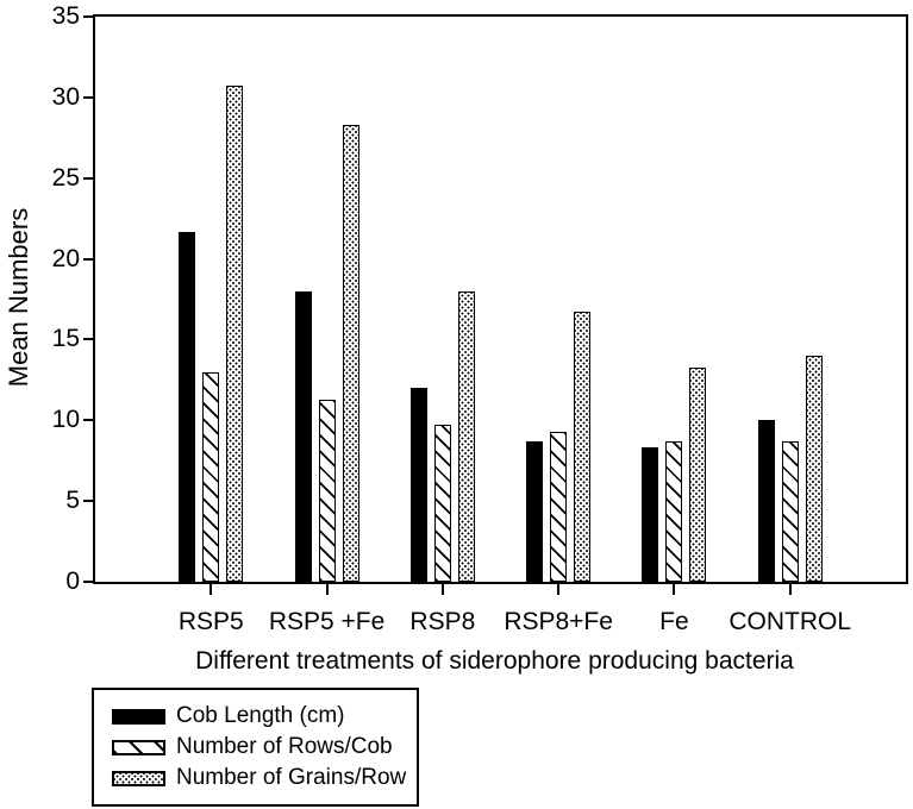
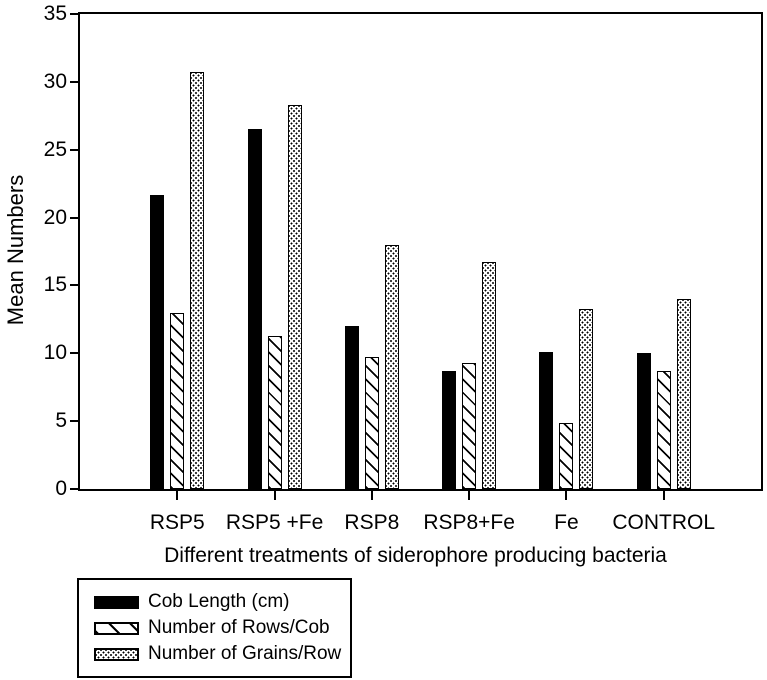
Cob Length (cm)/RSP5 +Fe: 18.0 -> 26.5
Cob Length (cm)/Fe: 8.3 -> 10.1
Number of Rows/Cob/Fe: 8.7 -> 4.9
